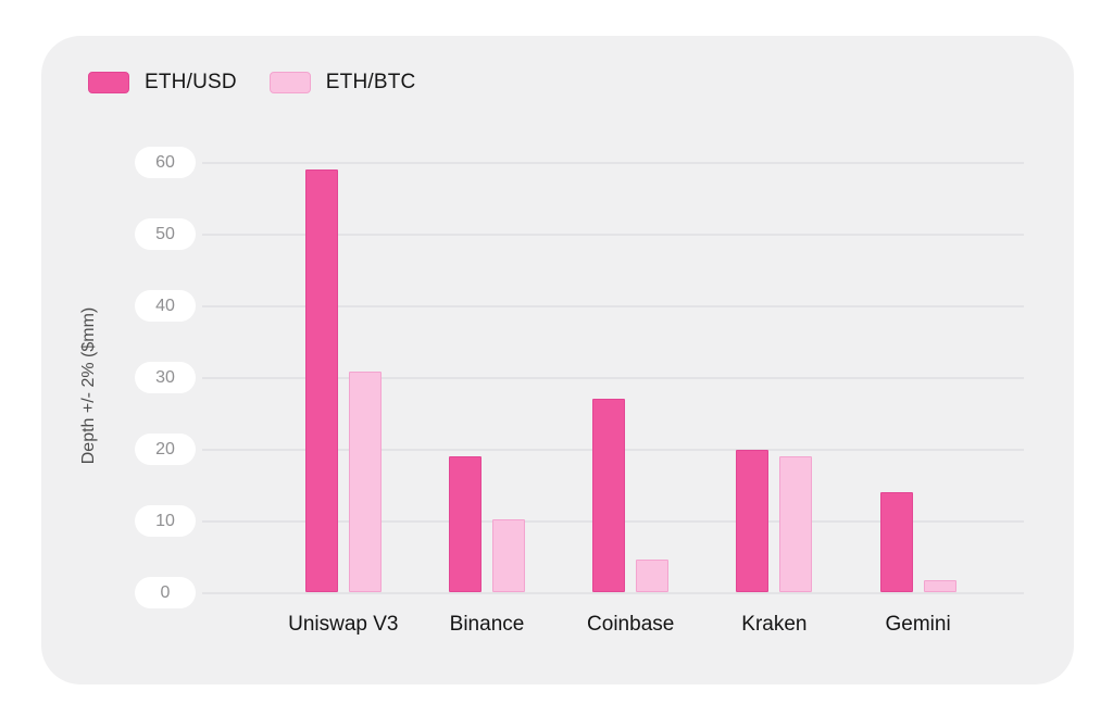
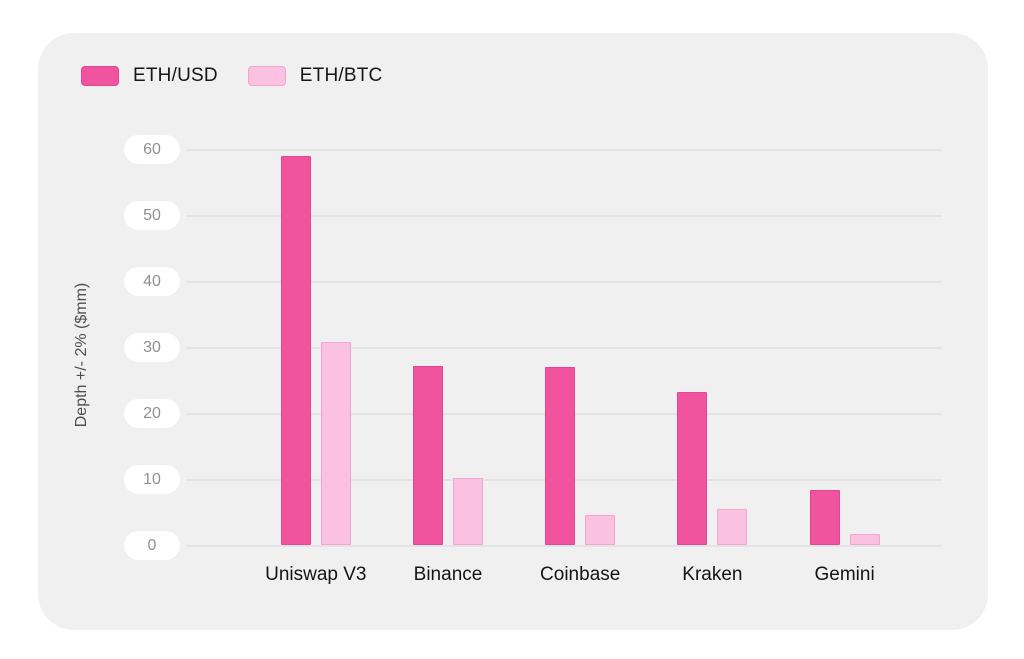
ETH/USD/Binance: 19 -> 27
ETH/USD/Kraken: 20 -> 23
ETH/BTC/Kraken: 19 -> 6
ETH/USD/Gemini: 14 -> 8
